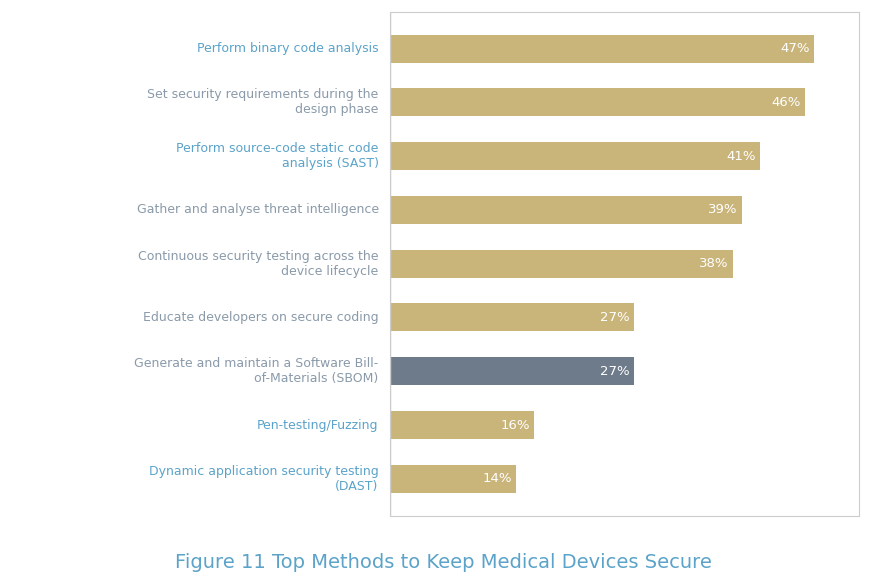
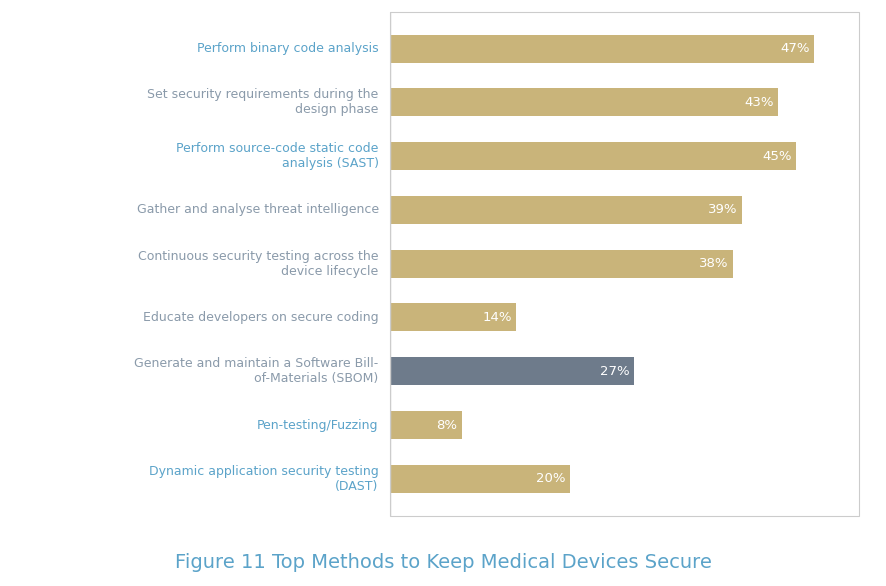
Set security requirements during the design phase: 46% -> 43%
Perform source-code static code analysis (SAST): 41% -> 45%
Educate developers on secure coding: 27% -> 14%
Pen-testing/Fuzzing: 16% -> 8%
Dynamic application security testing (DAST): 14% -> 20%
